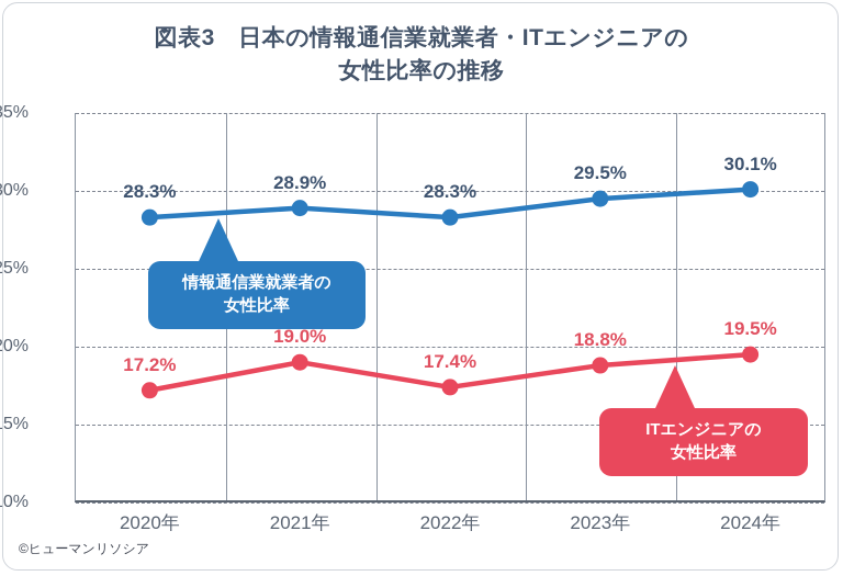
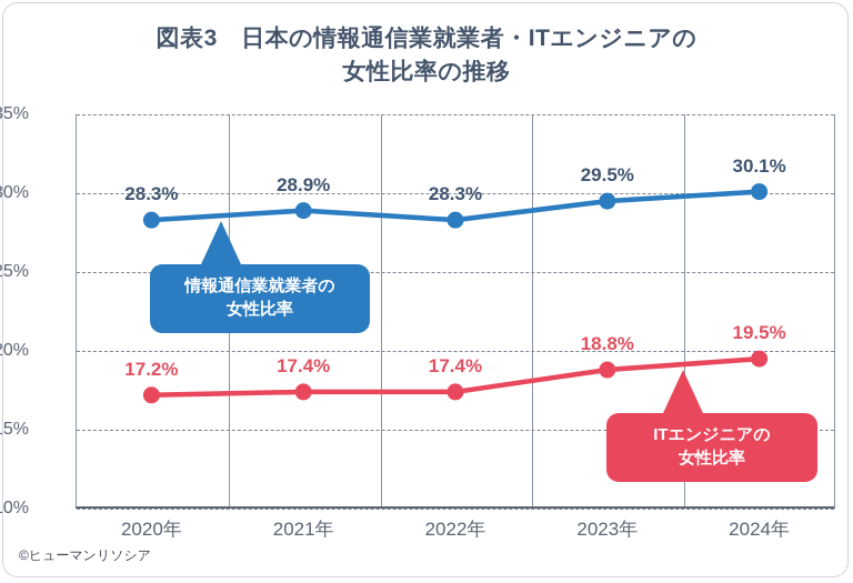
ITエンジニアの女性比率/2021年: 19.0% -> 17.4%
